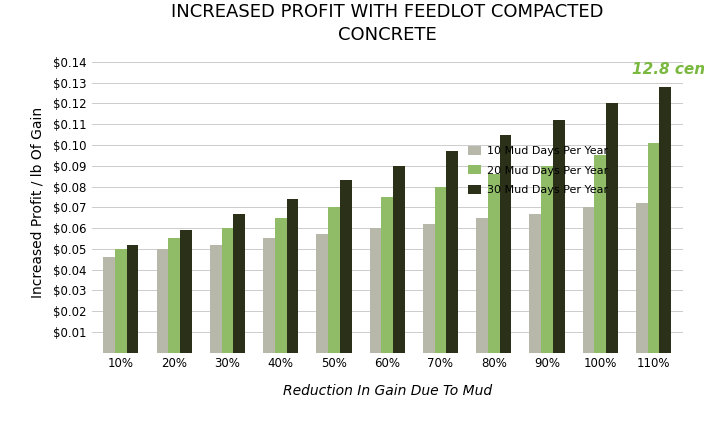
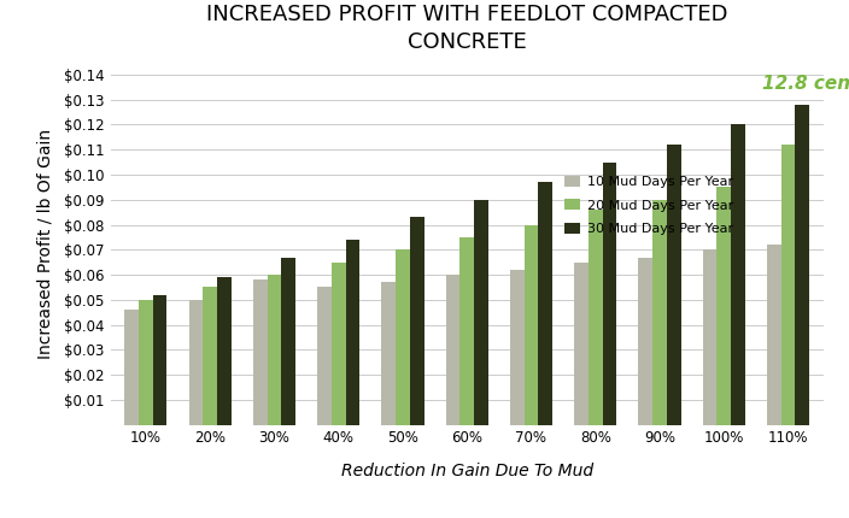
10 Mud Days Per Year/30%: $0.052 -> $0.058
20 Mud Days Per Year/110%: $0.101 -> $0.112
